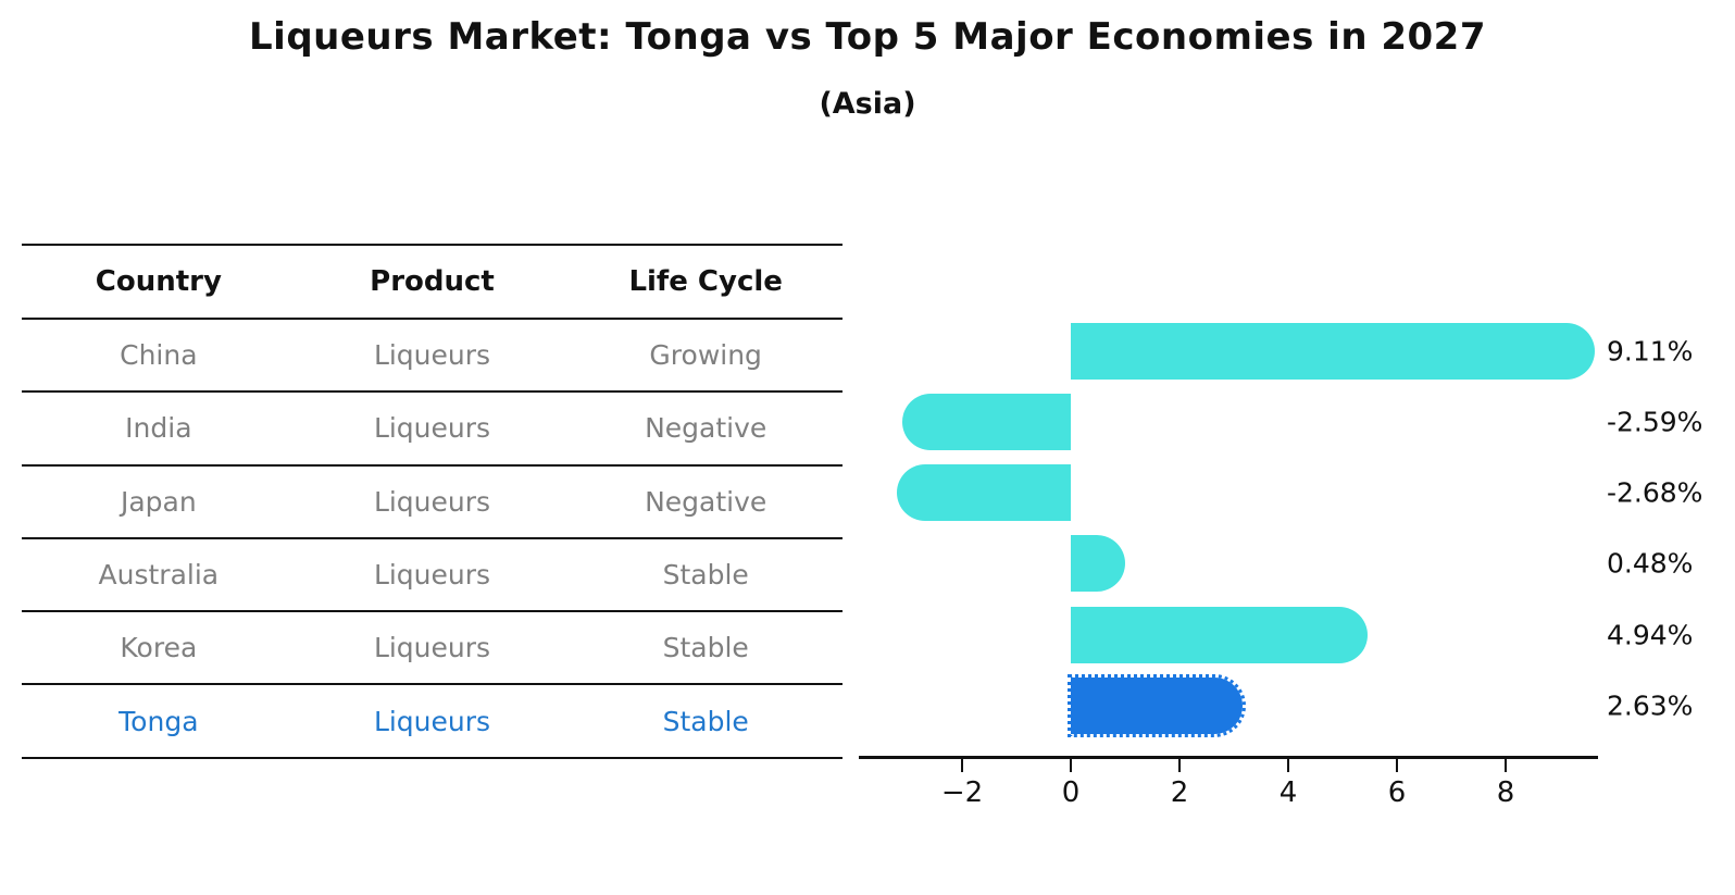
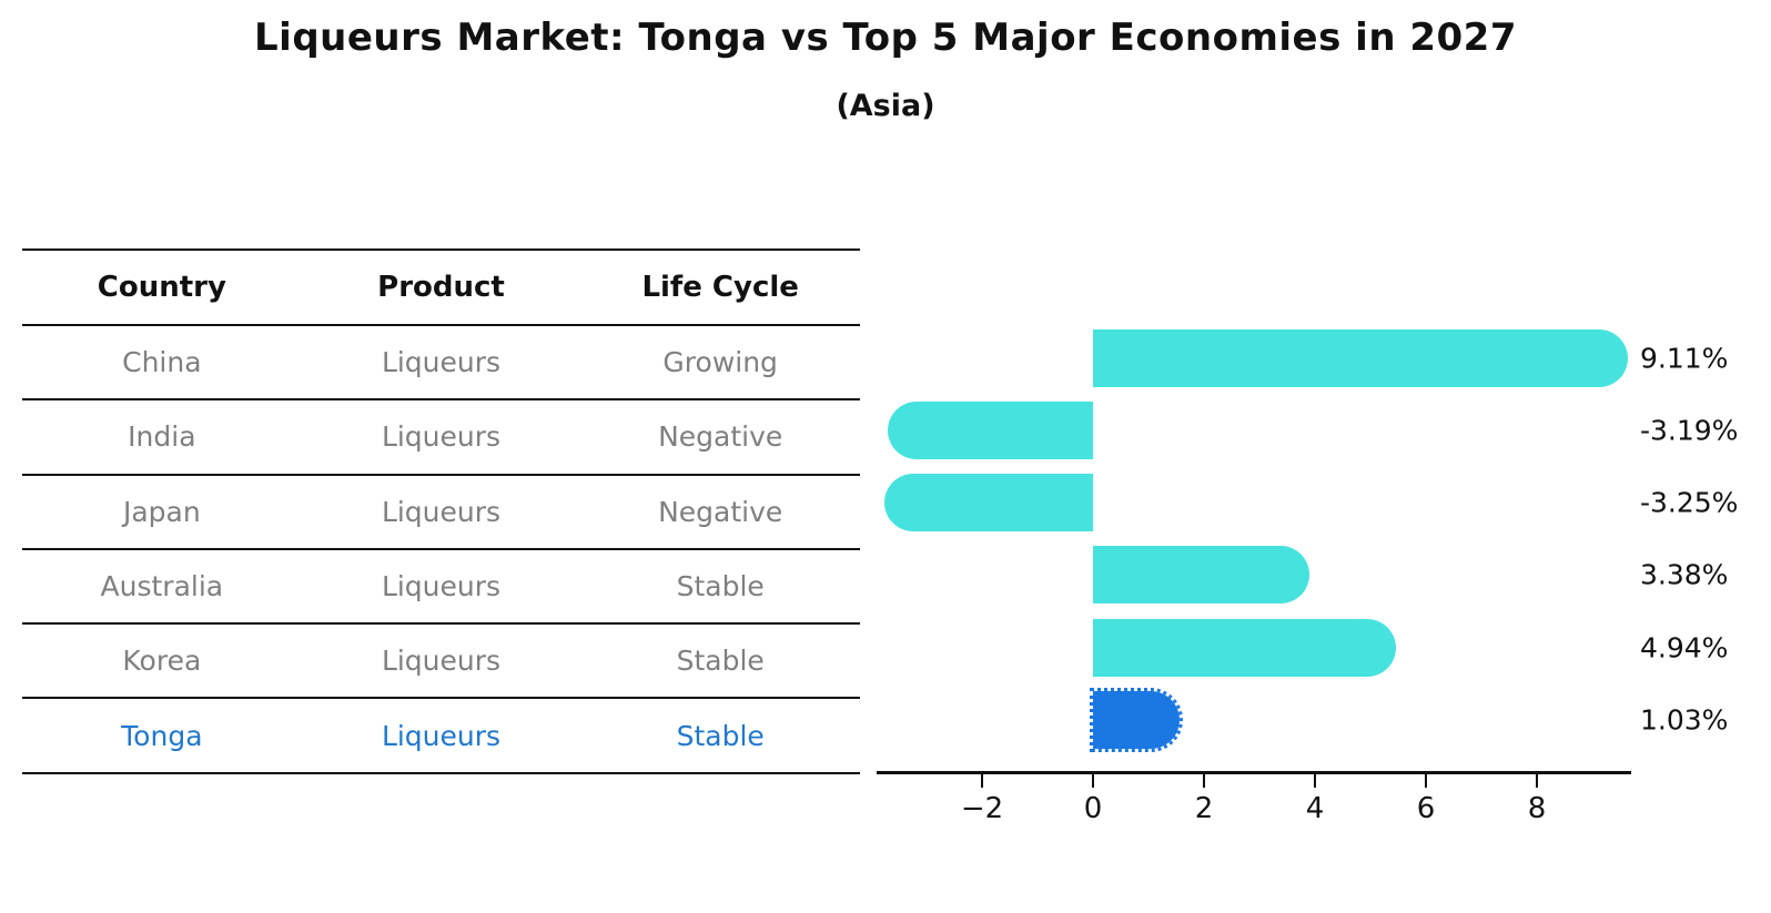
India: -2.59% -> -3.19%
Japan: -2.68% -> -3.25%
Australia: 0.48% -> 3.38%
Tonga: 2.63% -> 1.03%
